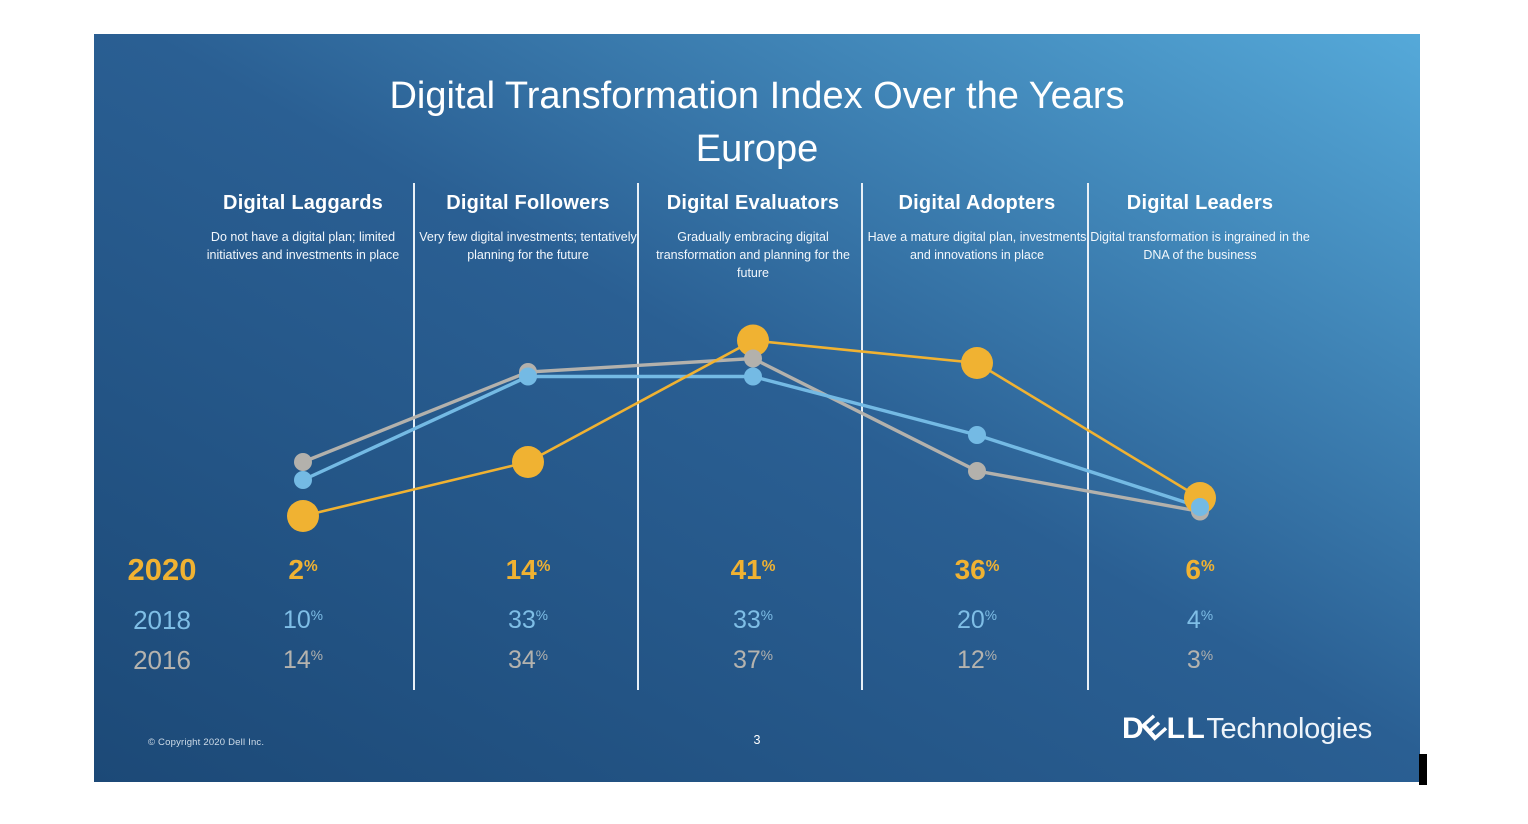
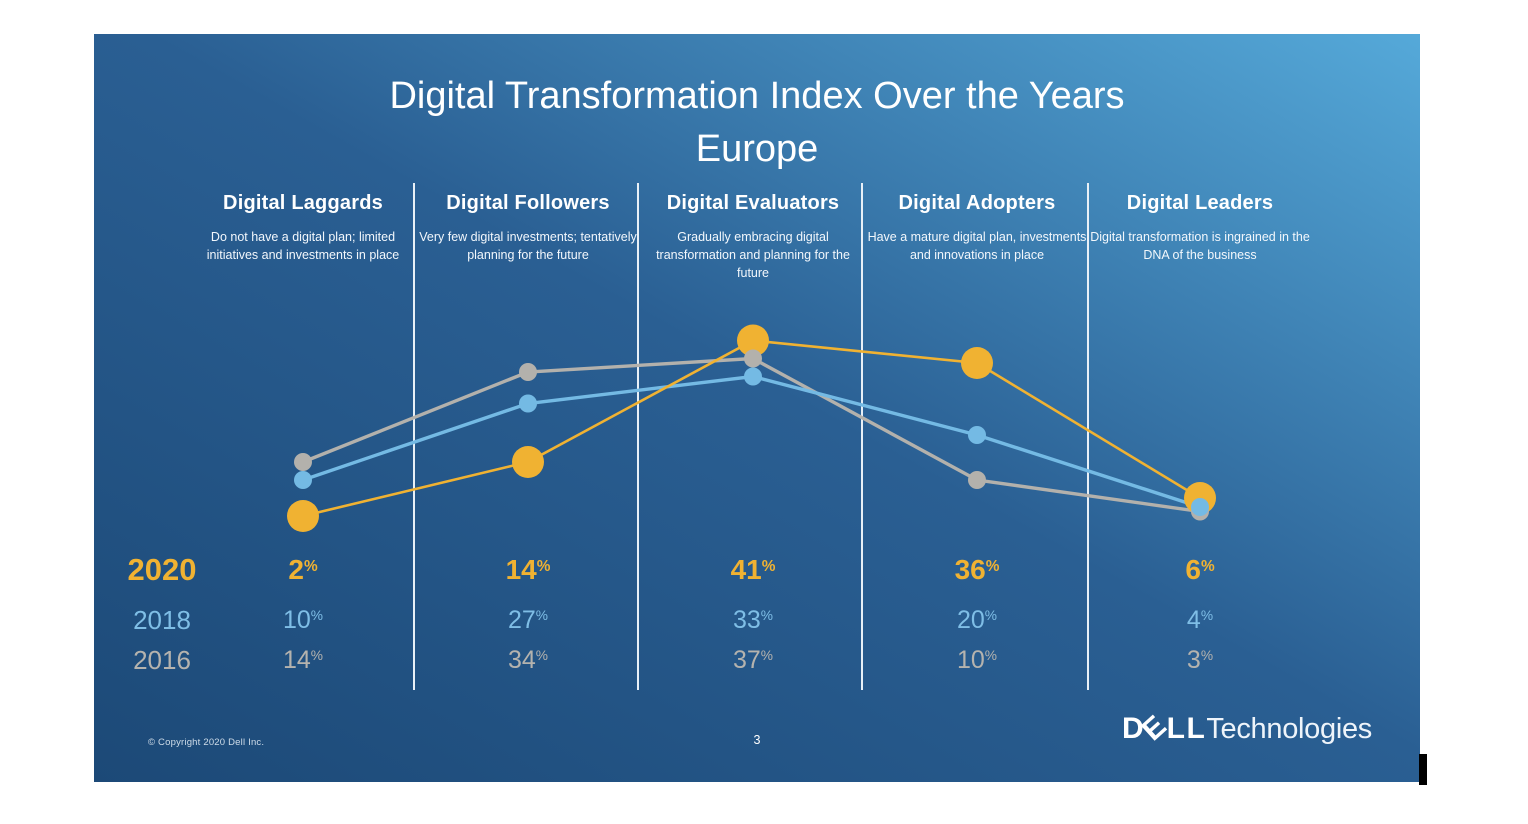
2018/Digital Followers: 33 -> 27
2016/Digital Adopters: 12 -> 10
